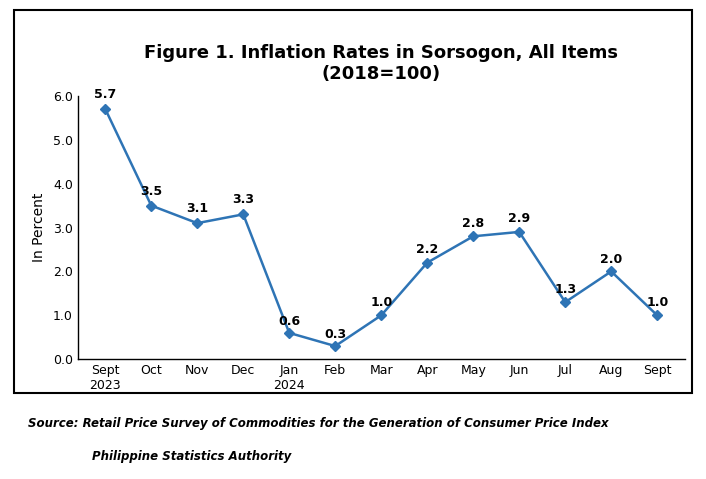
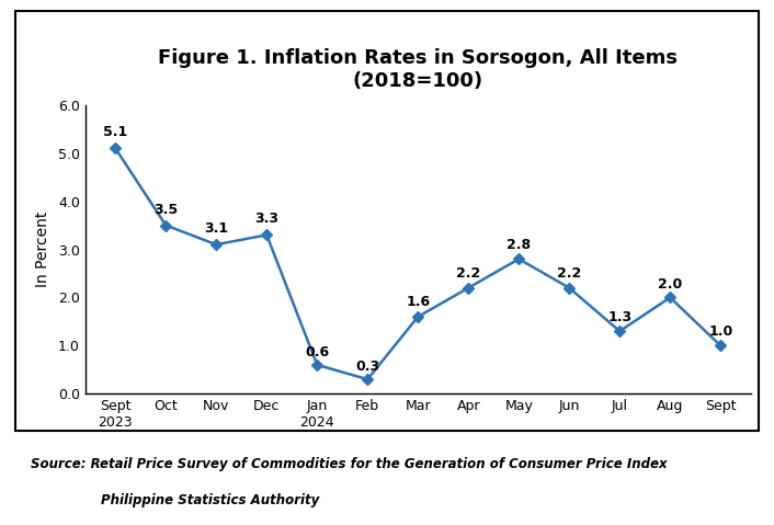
Sept 2023: 5.7 -> 5.1
Mar: 1.0 -> 1.6
Jun: 2.9 -> 2.2
